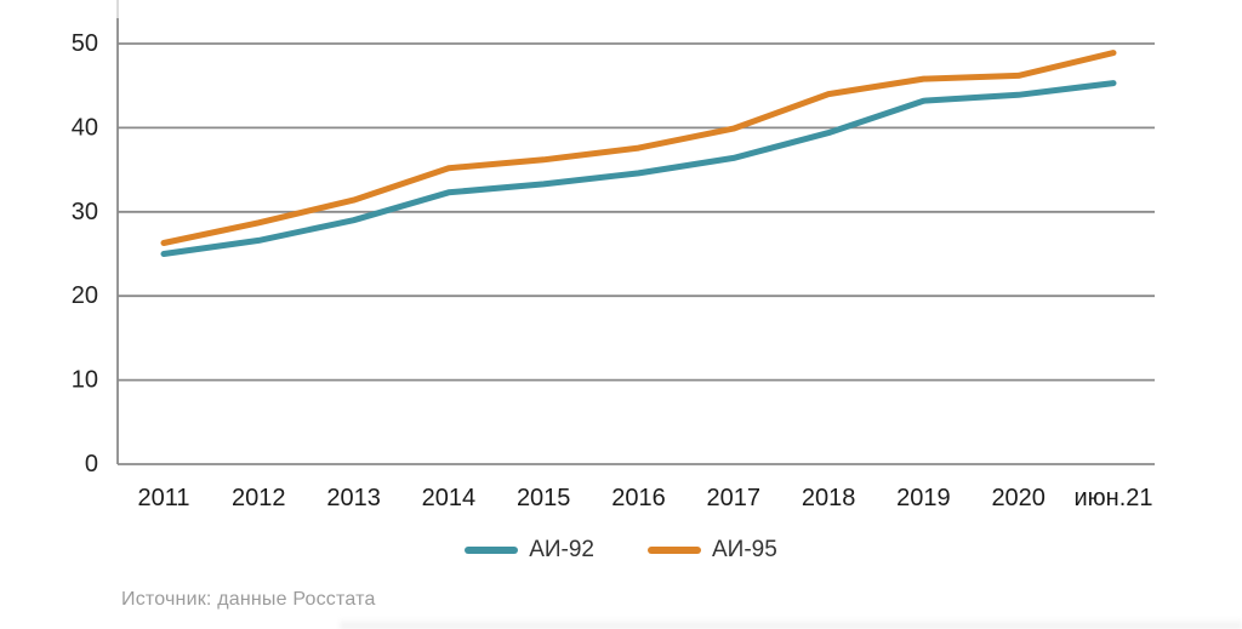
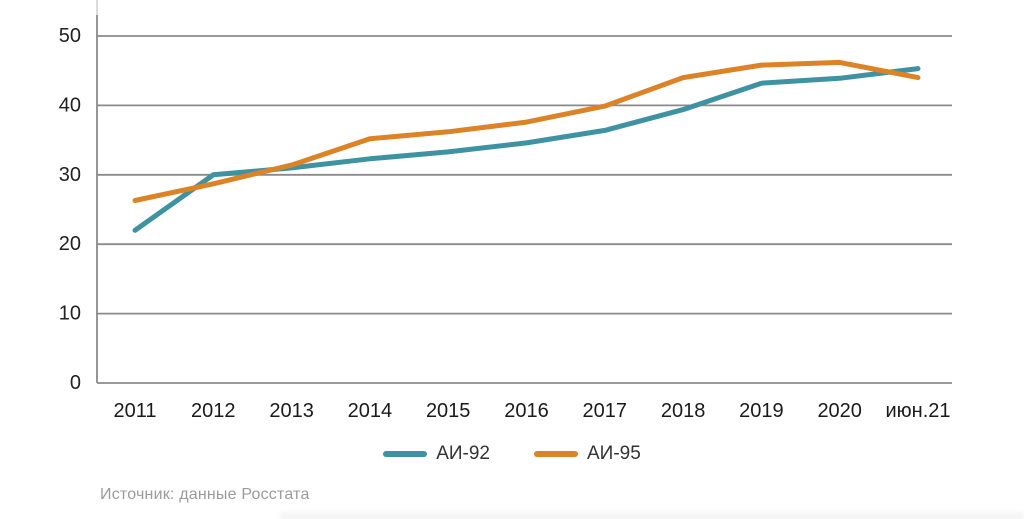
АИ-92/2011: 25 -> 22
АИ-92/2012: 27 -> 30
АИ-92/2013: 29 -> 31
АИ-95/июн.21: 49 -> 44
